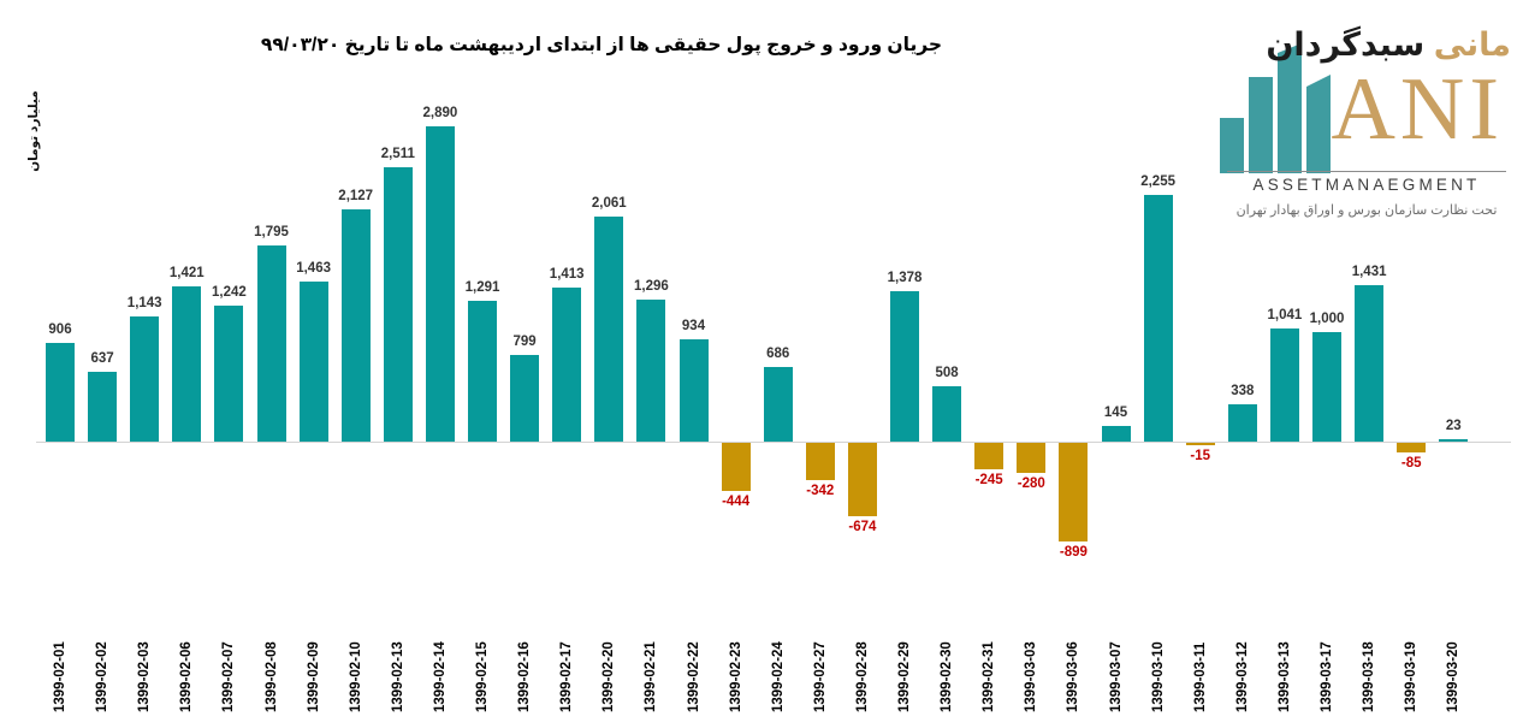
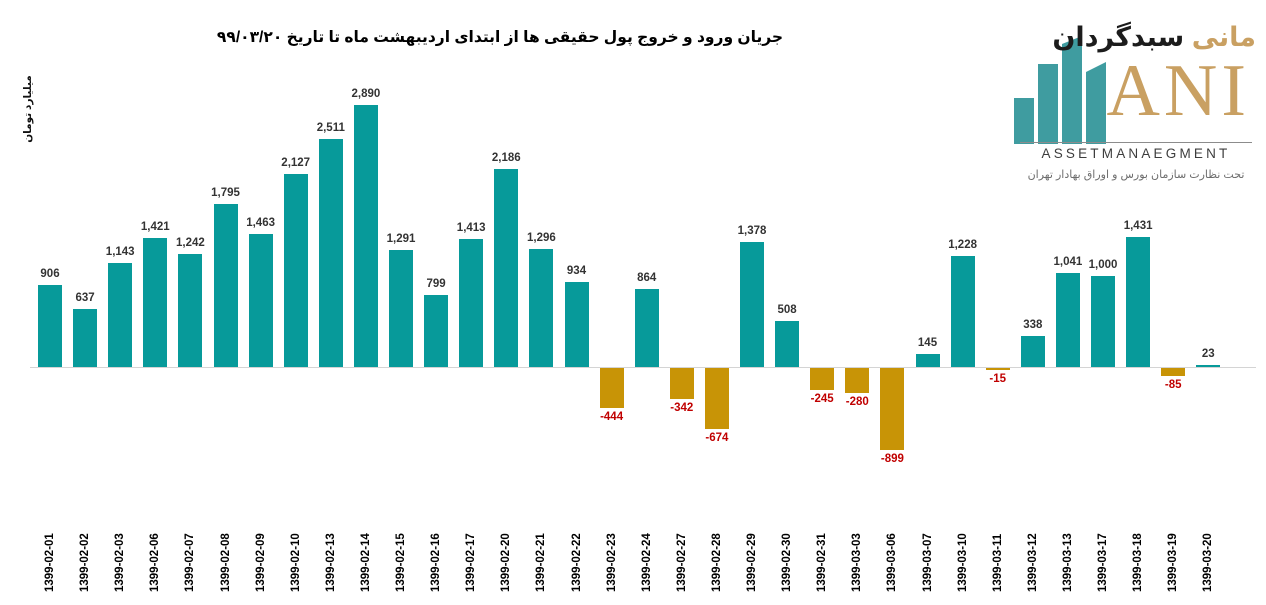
1399-02-20: 2,061 -> 2,186
1399-02-24: 686 -> 864
1399-03-10: 2,255 -> 1,228
